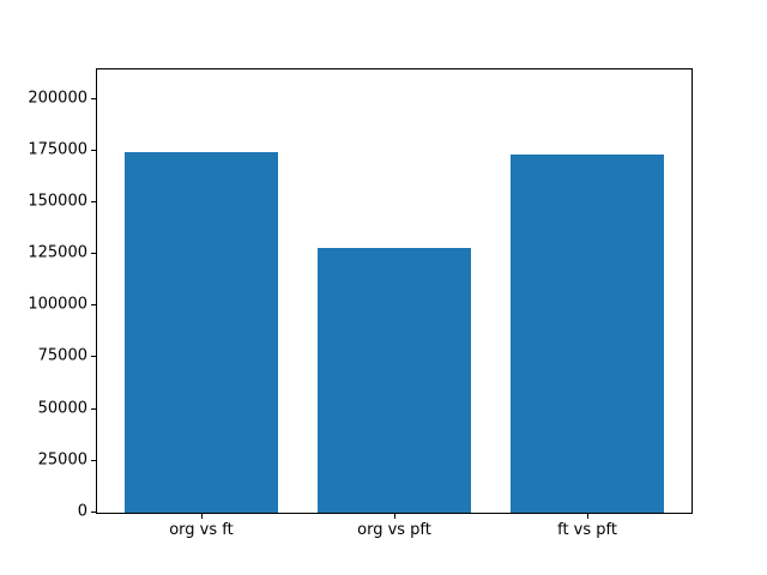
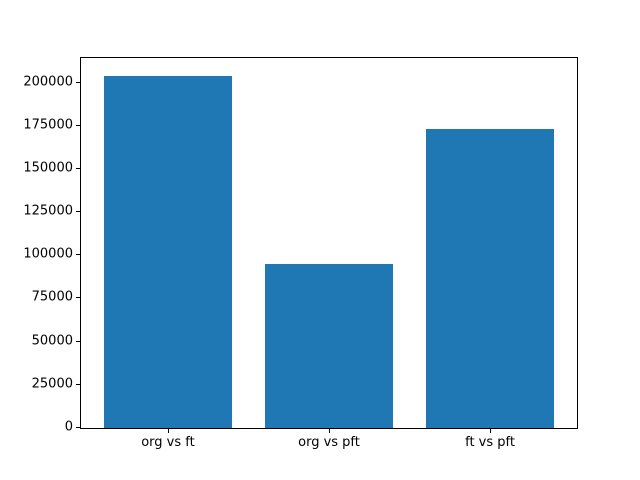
org vs ft: 174000 -> 204000
org vs pft: 128000 -> 95000
